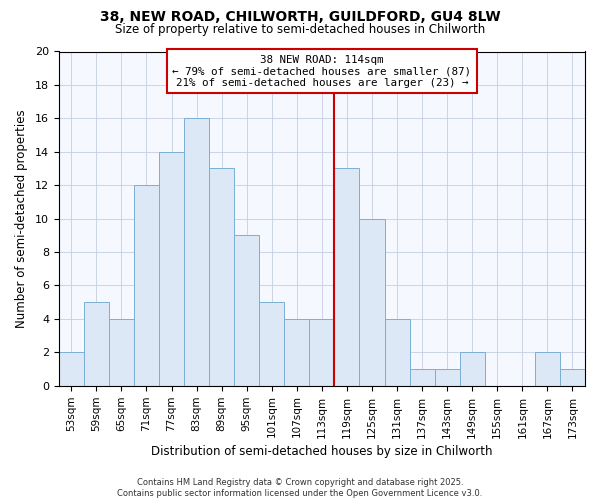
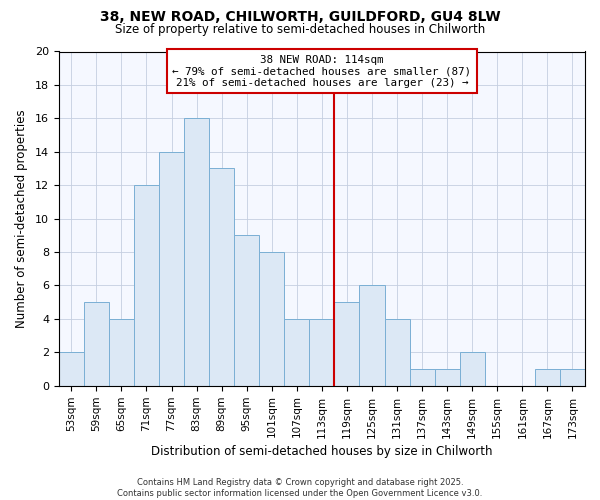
101sqm: 5 -> 8
119sqm: 13 -> 5
125sqm: 10 -> 6
167sqm: 2 -> 1
